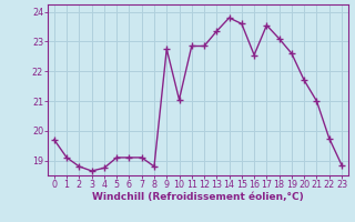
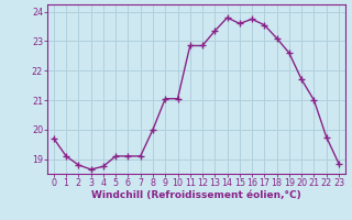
8: 18.80 -> 20.00
9: 22.75 -> 21.05
16: 22.55 -> 23.75
